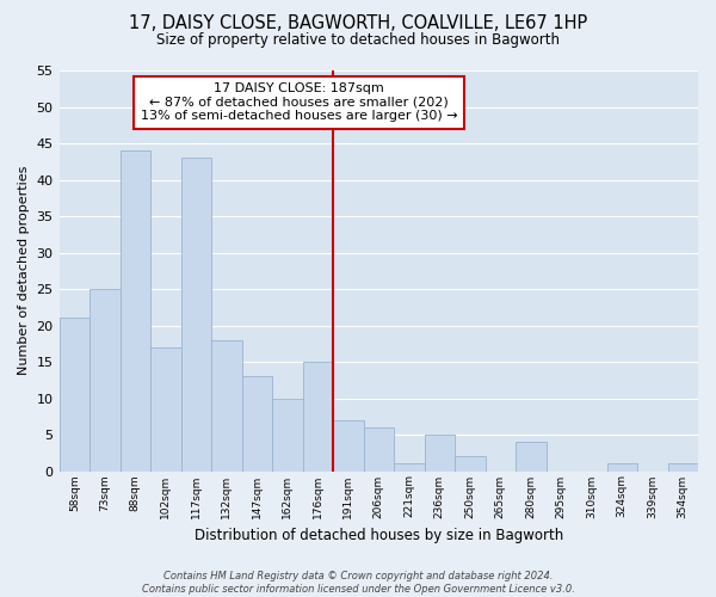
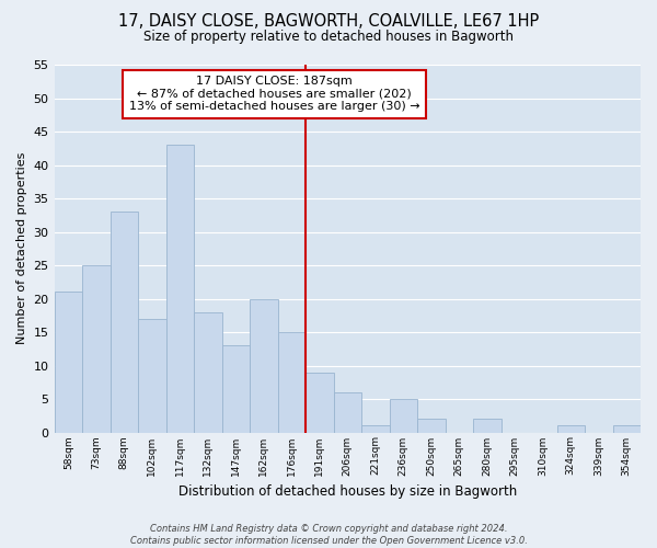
88sqm: 44 -> 33
162sqm: 10 -> 20
191sqm: 7 -> 9
280sqm: 4 -> 2
